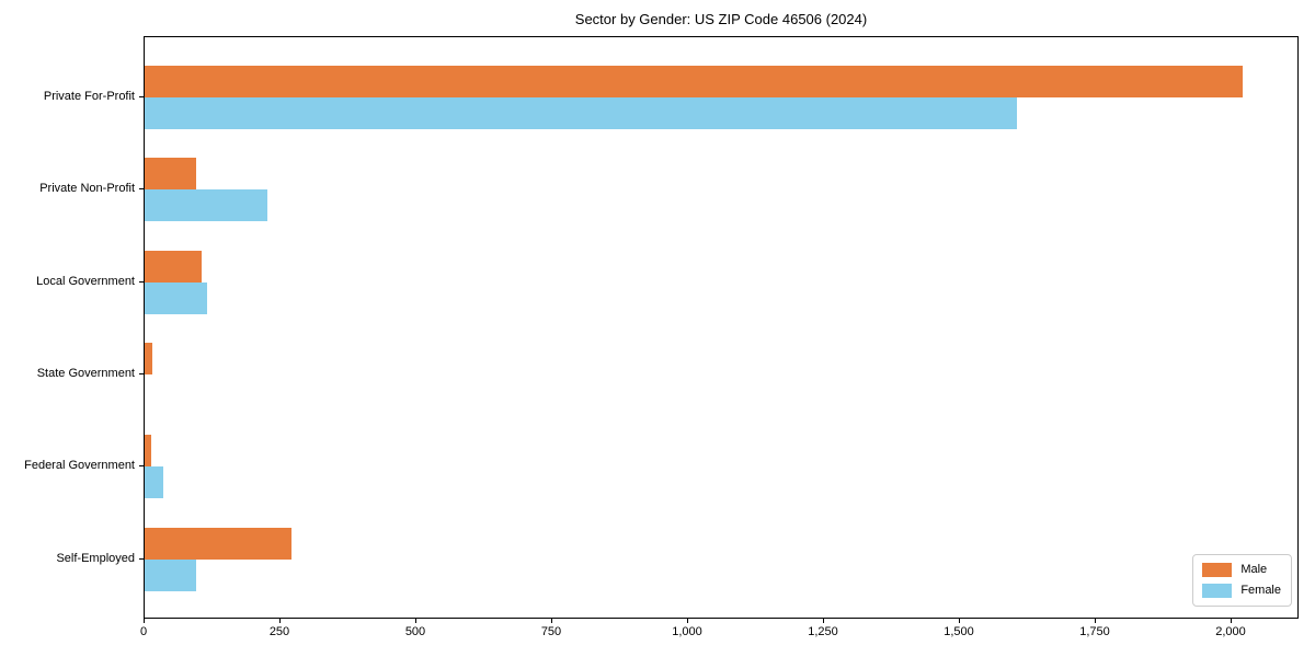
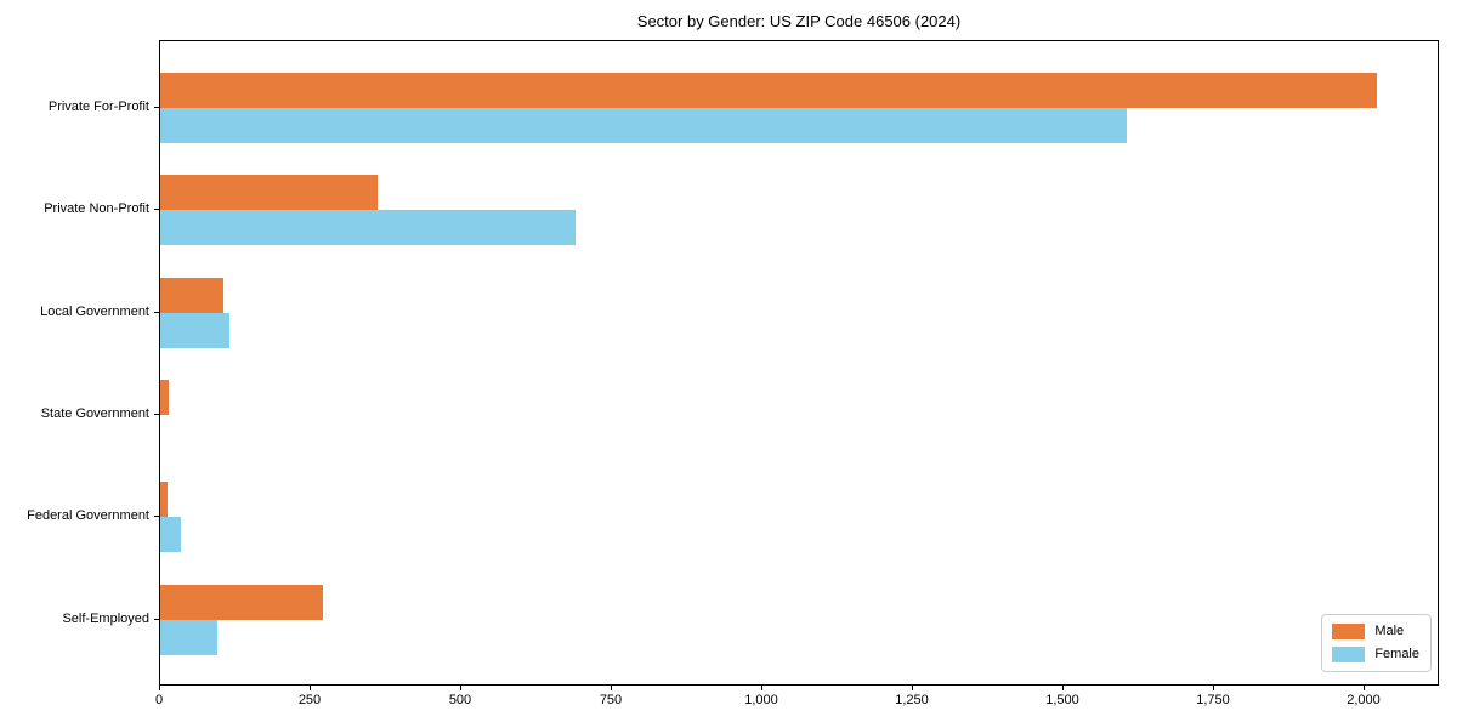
Male/Private Non-Profit: 100 -> 360
Female/Private Non-Profit: 220 -> 690
